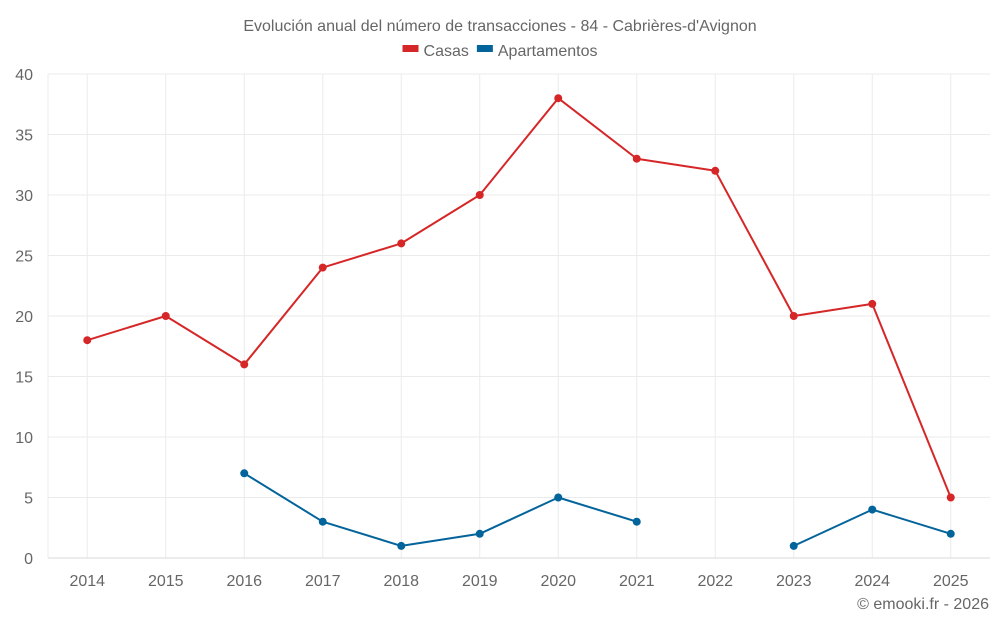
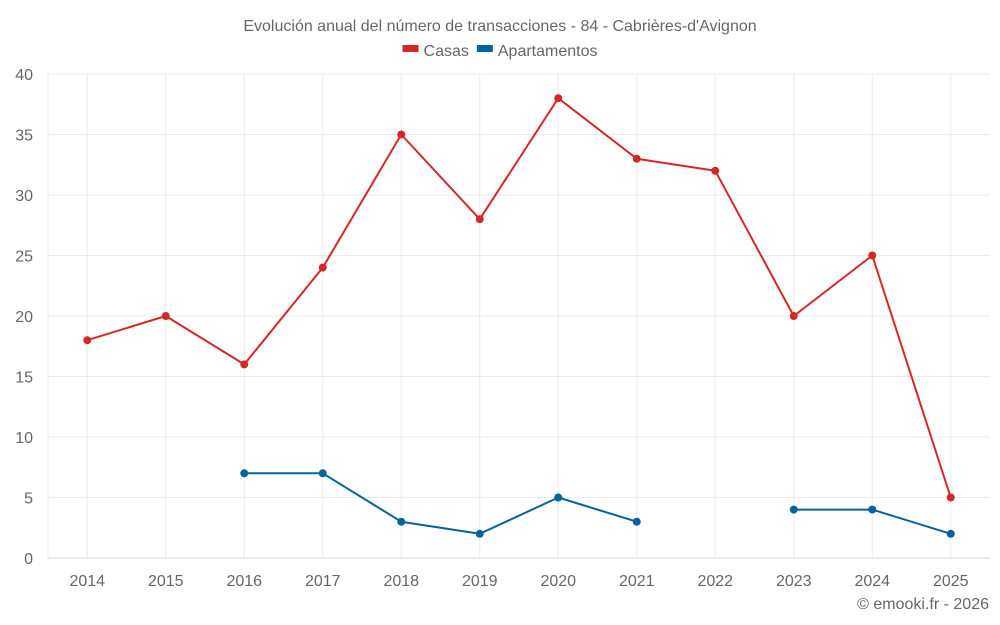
Apartamentos/2017: 3 -> 7
Casas/2018: 26 -> 35
Apartamentos/2018: 1 -> 3
Casas/2019: 30 -> 28
Apartamentos/2023: 1 -> 4
Casas/2024: 21 -> 25
